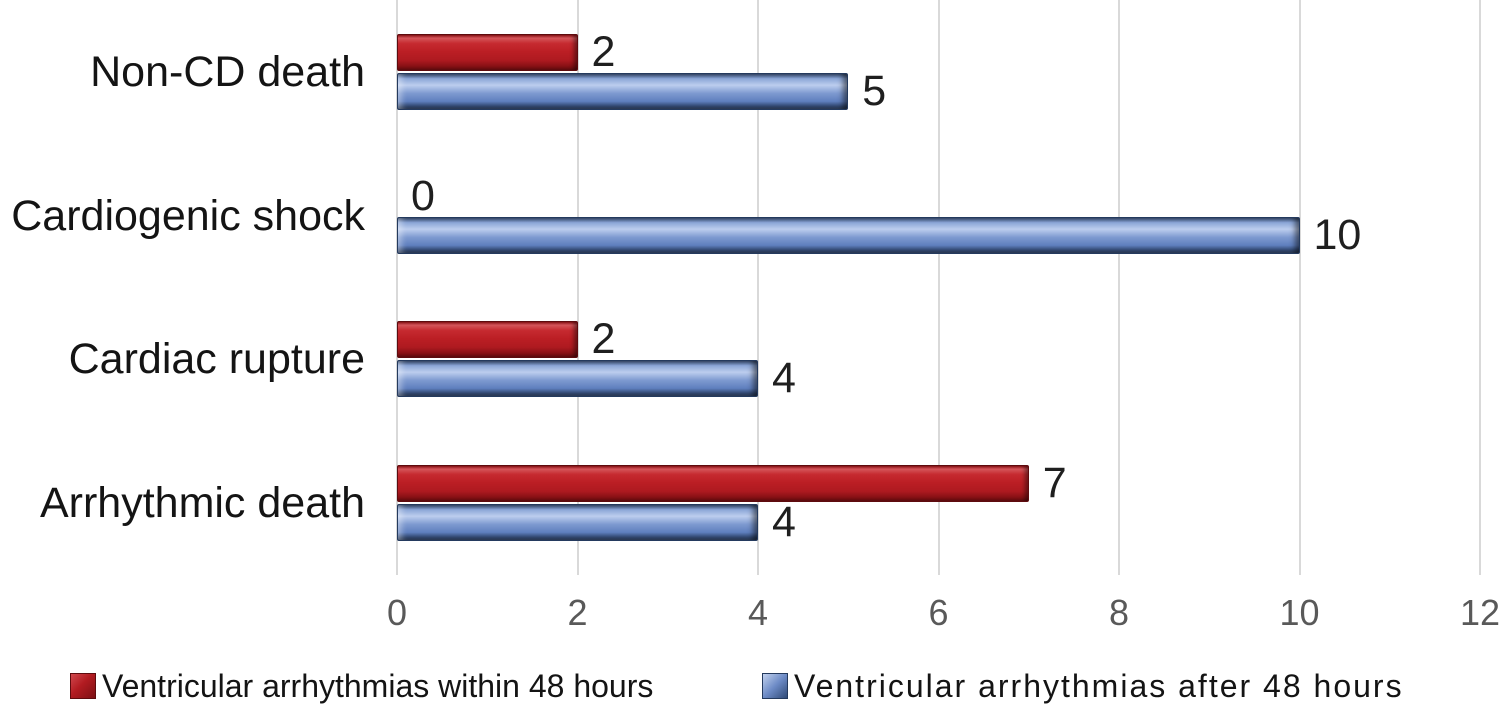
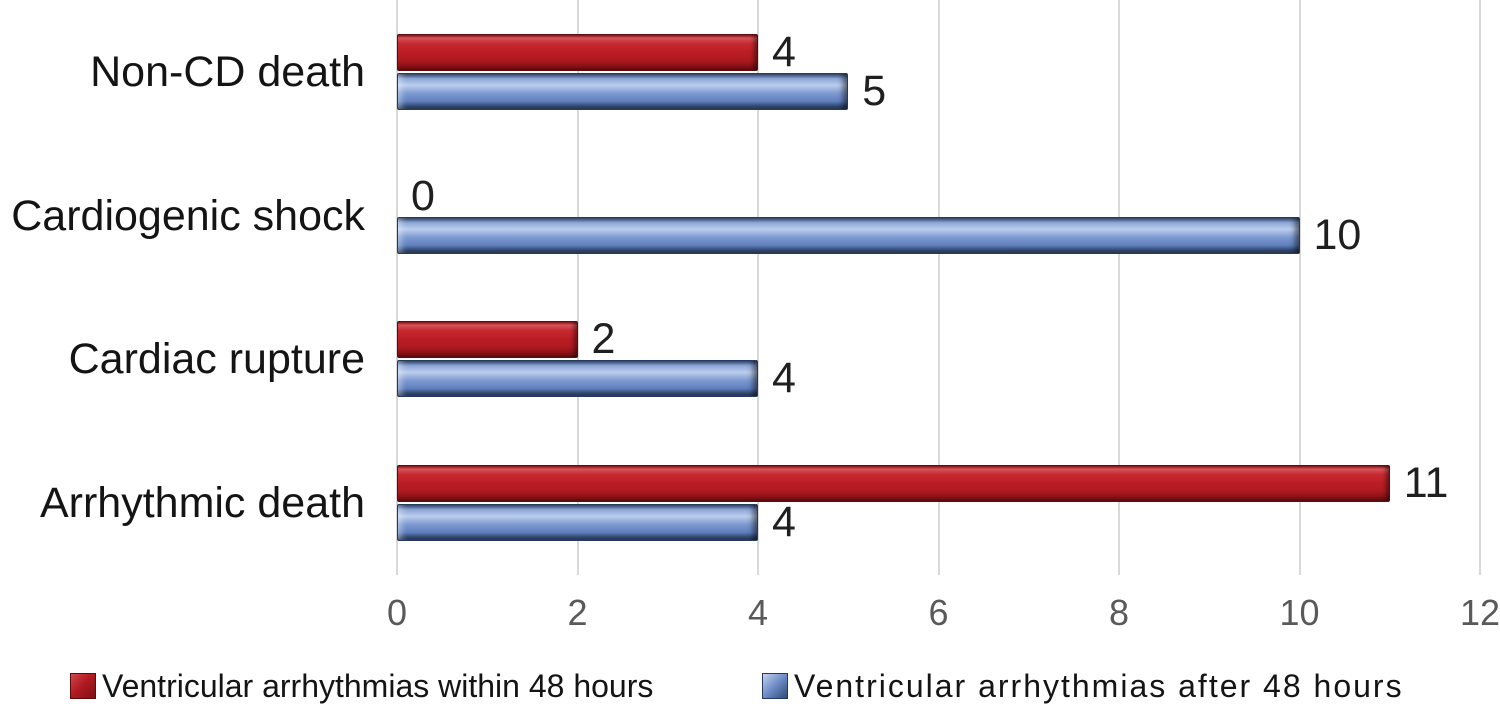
Ventricular arrhythmias within 48 hours/Non-CD death: 2 -> 4
Ventricular arrhythmias within 48 hours/Arrhythmic death: 7 -> 11
